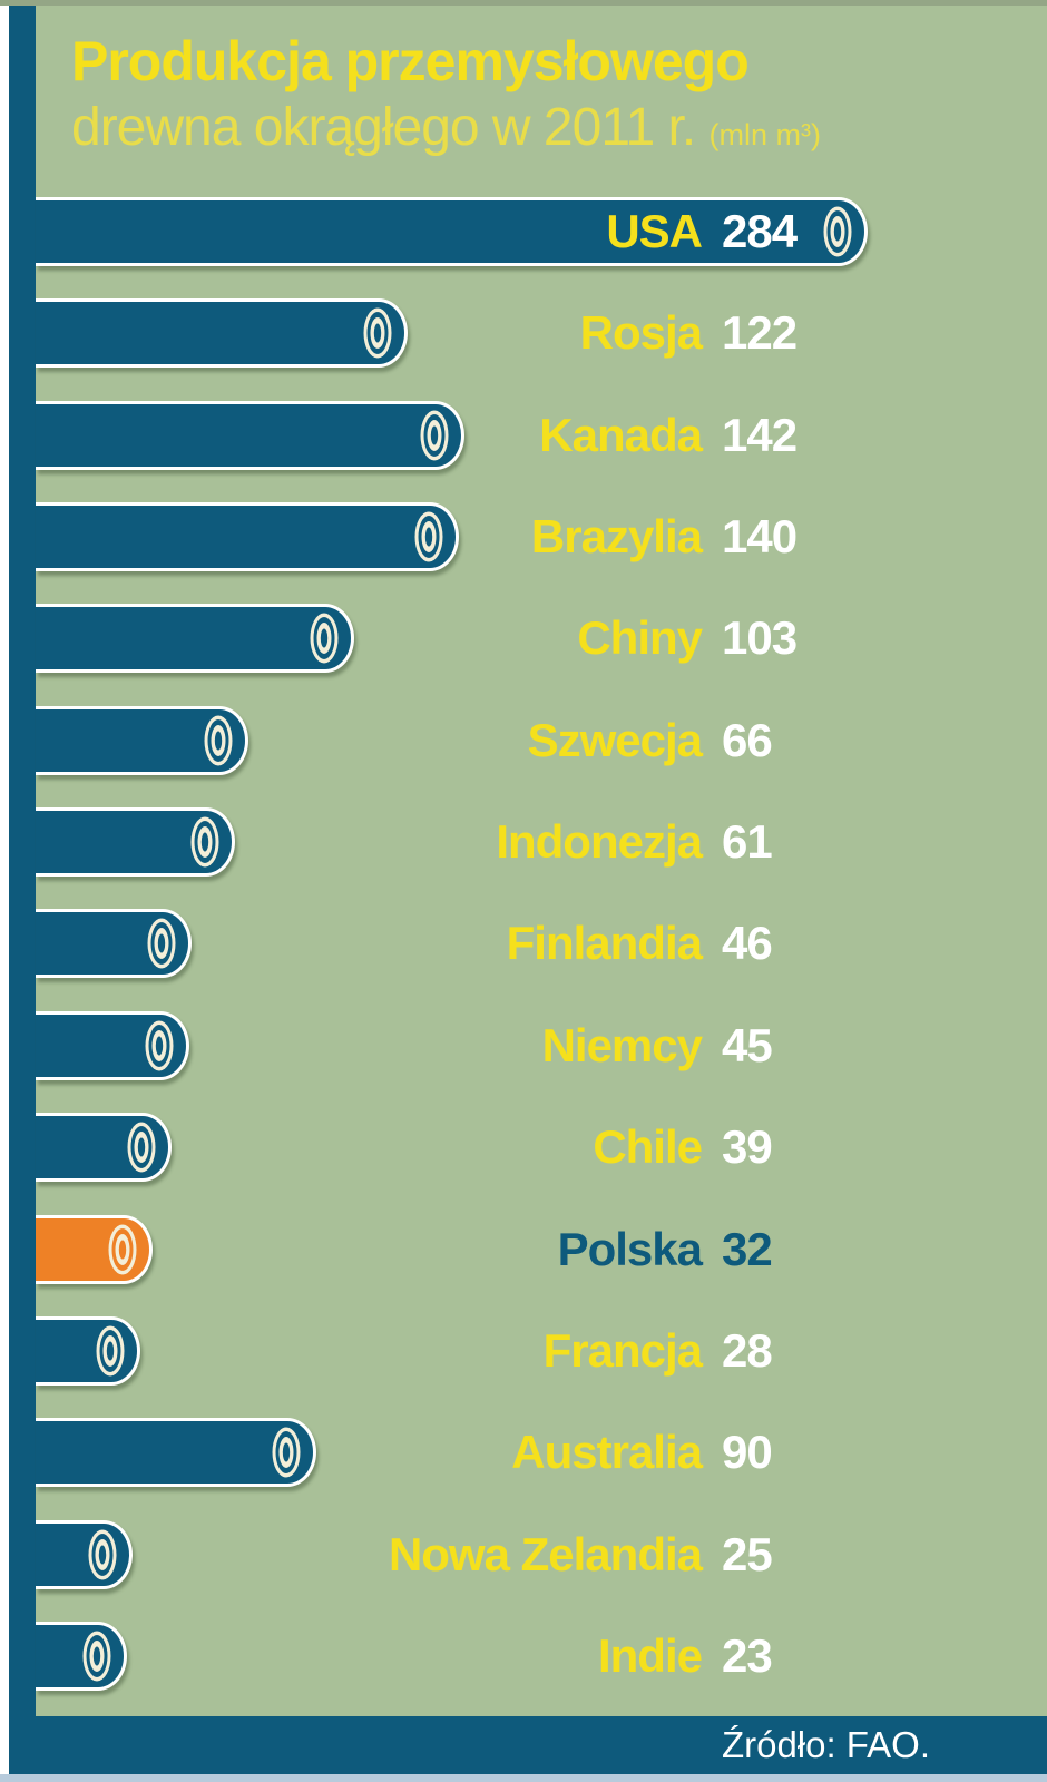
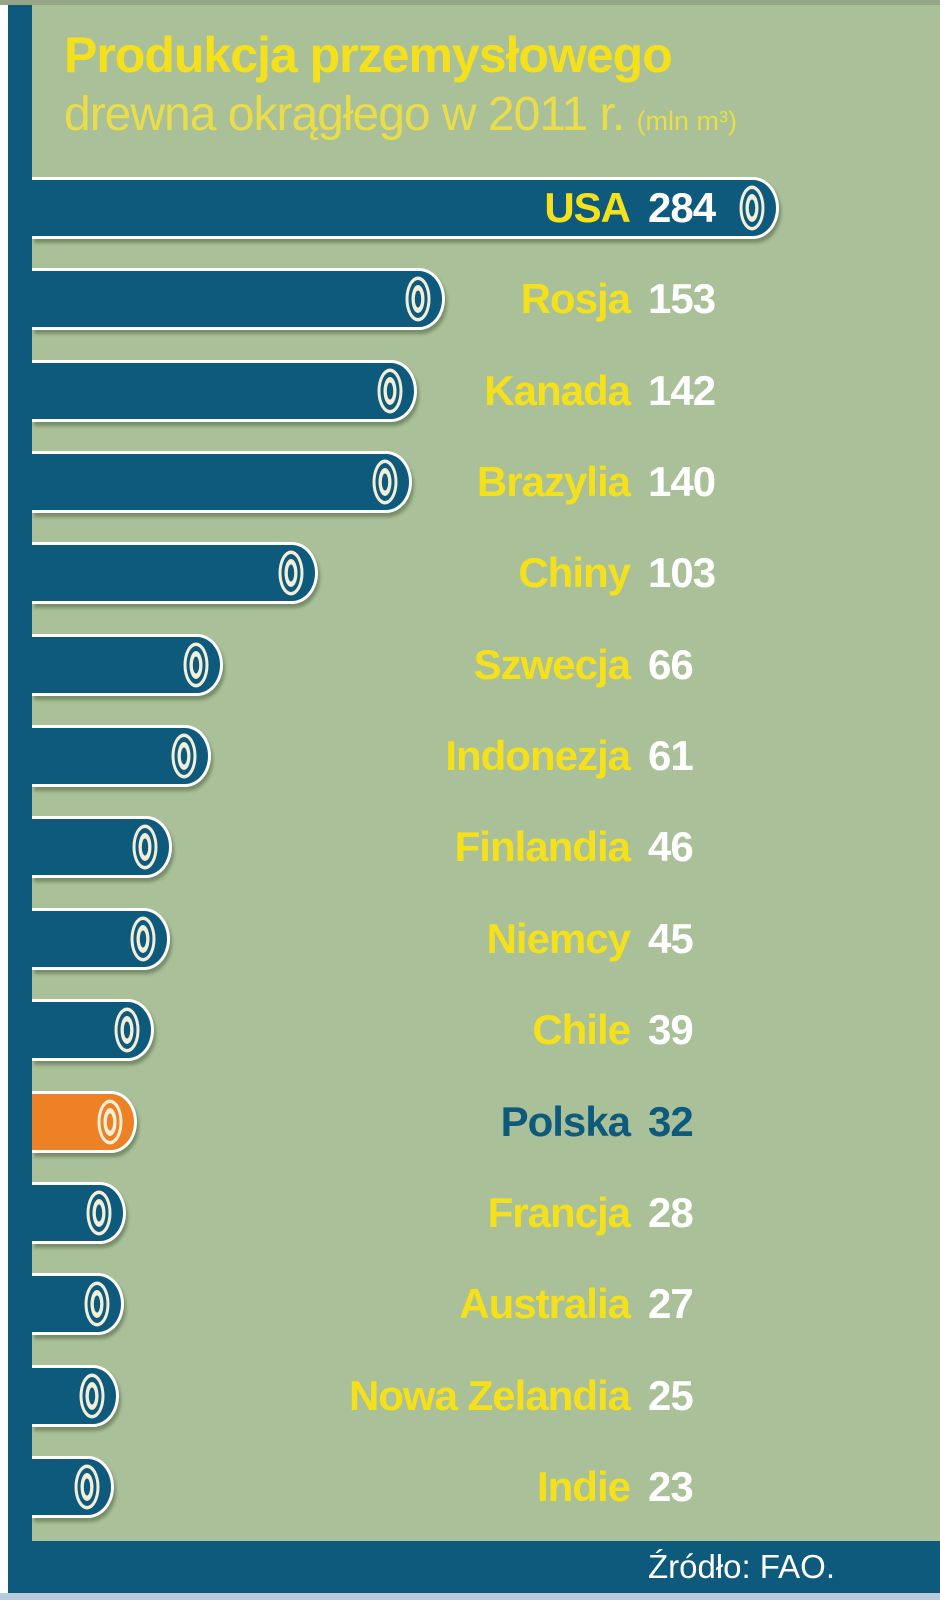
Rosja: 122 -> 153
Australia: 90 -> 27
